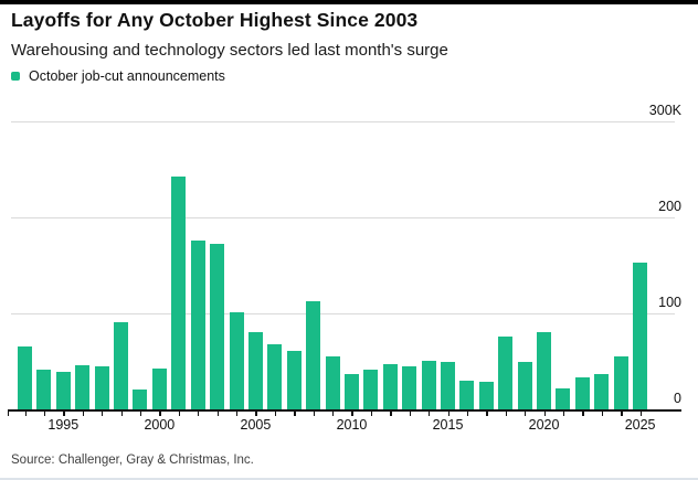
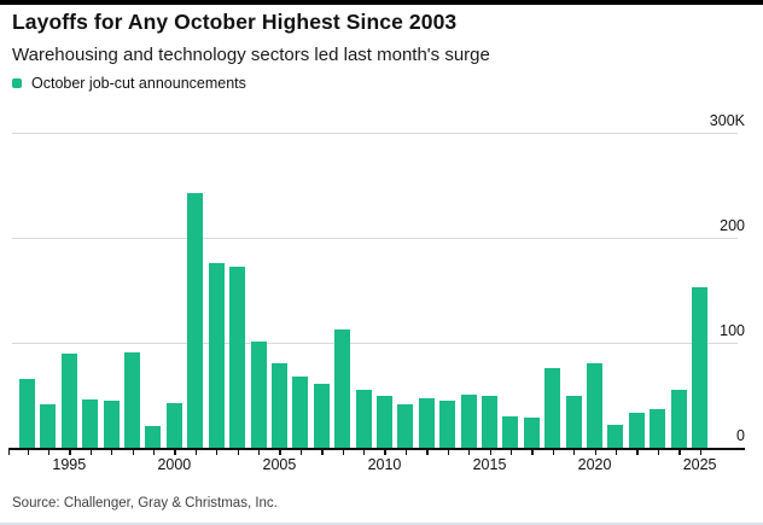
1995: 40K -> 90K
2010: 40K -> 50K
